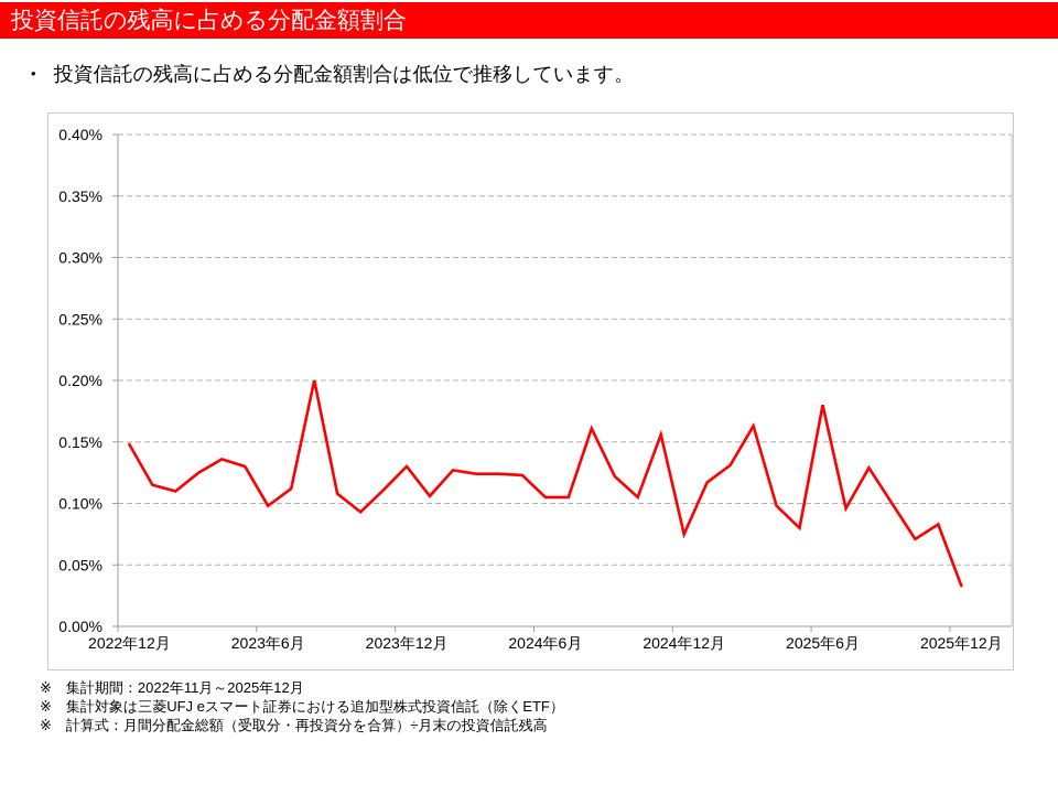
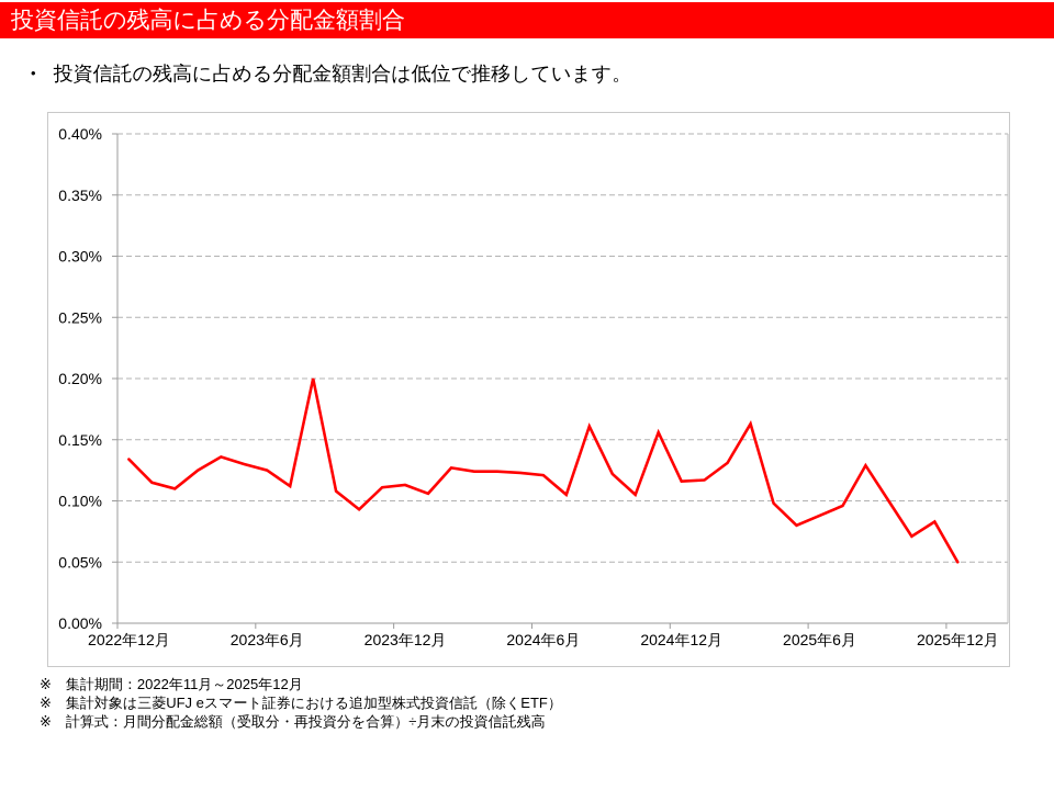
2022年12月: 0.148% -> 0.134%
2023年6月: 0.098% -> 0.125%
2023年12月: 0.130% -> 0.113%
2024年6月: 0.105% -> 0.121%
2024年12月: 0.075% -> 0.116%
2025年6月: 0.180% -> 0.088%
2025年12月: 0.033% -> 0.050%
